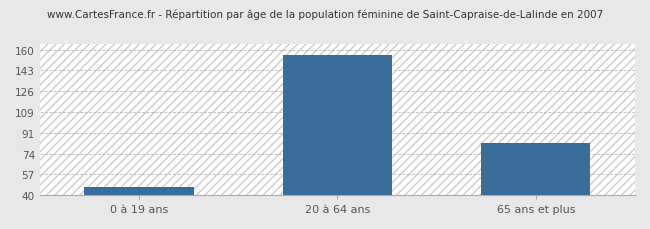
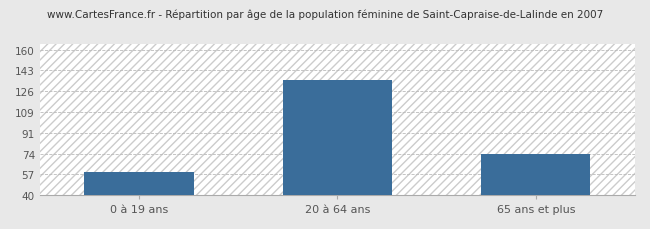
0 à 19 ans: 47 -> 59
20 à 64 ans: 156 -> 135
65 ans et plus: 83 -> 74
